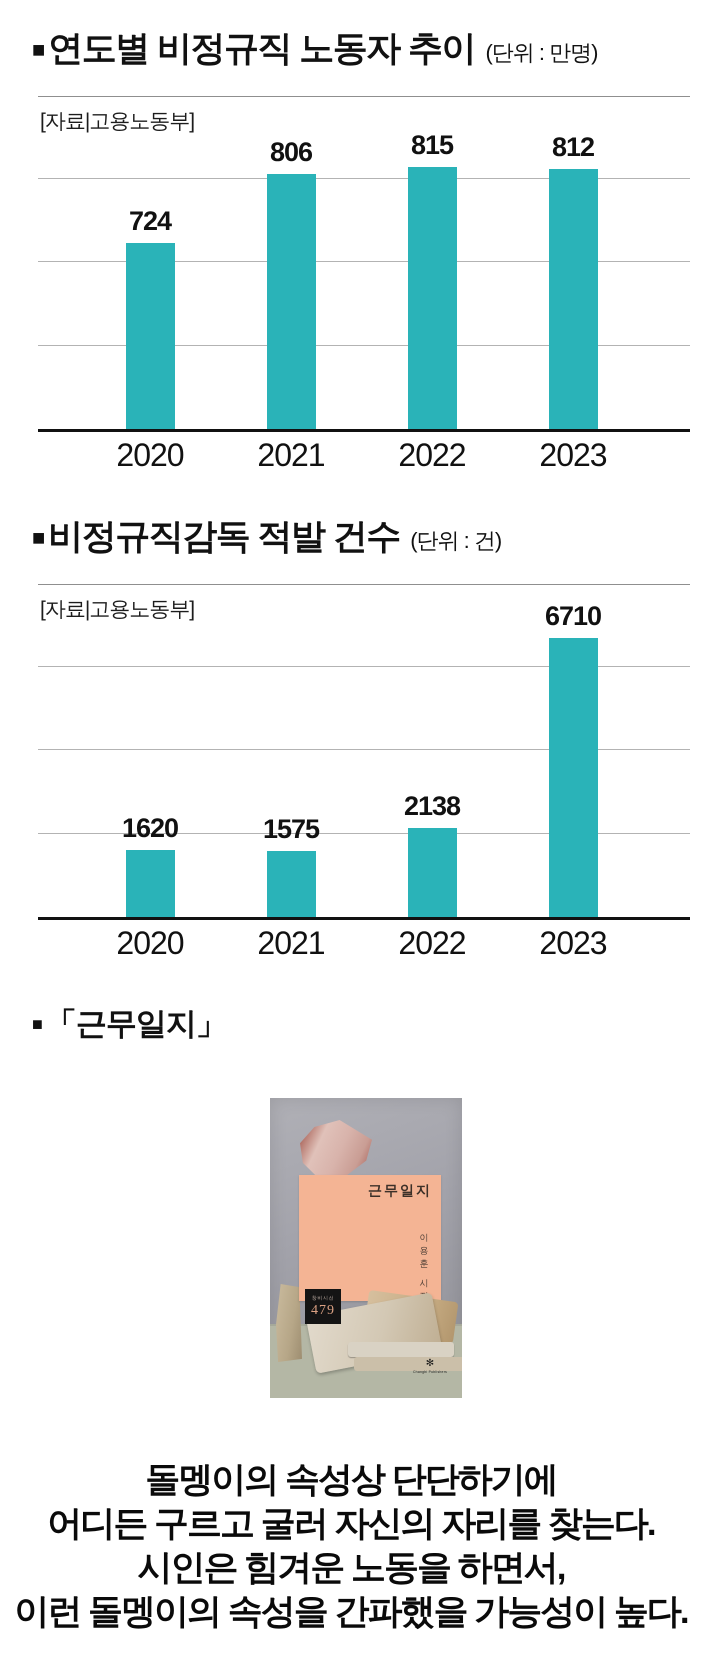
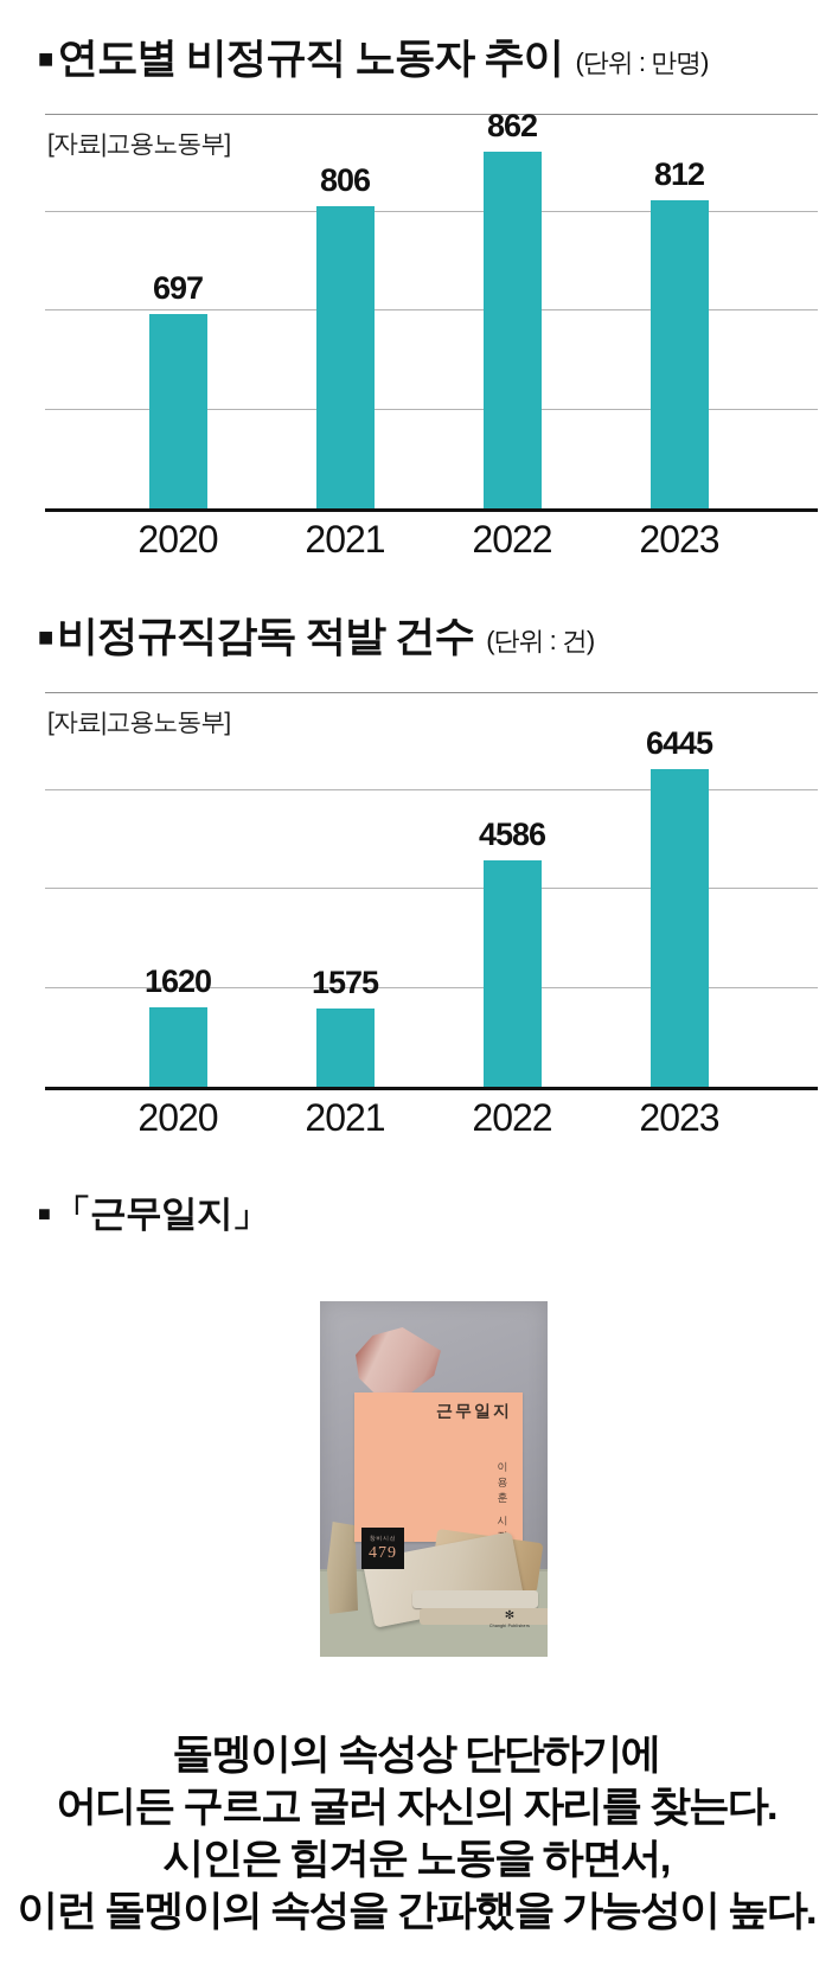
연도별 비정규직 노동자 추이/2020: 724 -> 697
연도별 비정규직 노동자 추이/2022: 815 -> 862
비정규직감독 적발 건수/2022: 2138 -> 4586
비정규직감독 적발 건수/2023: 6710 -> 6445
